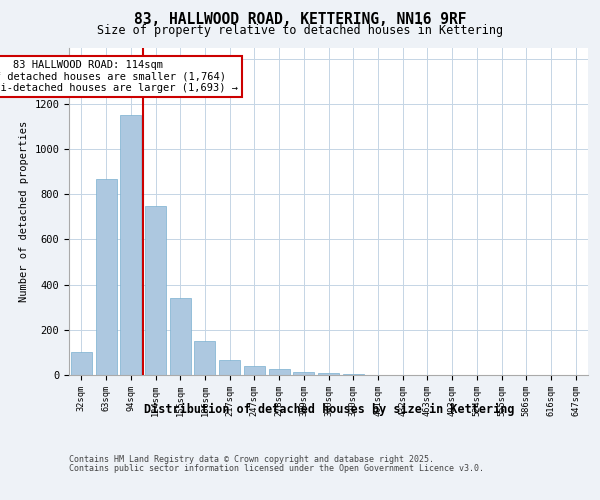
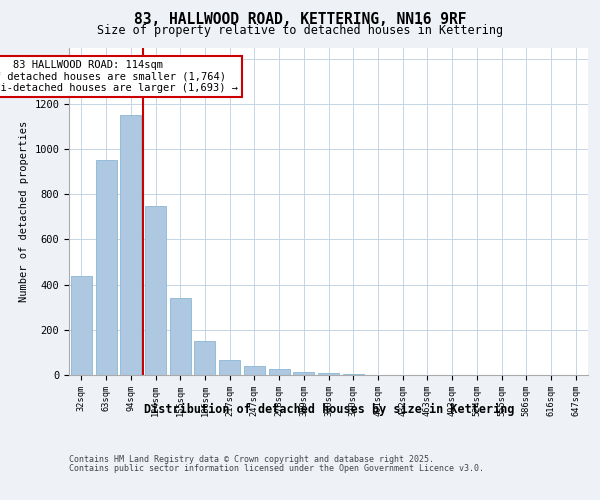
32sqm: 100 -> 440
63sqm: 870 -> 950
